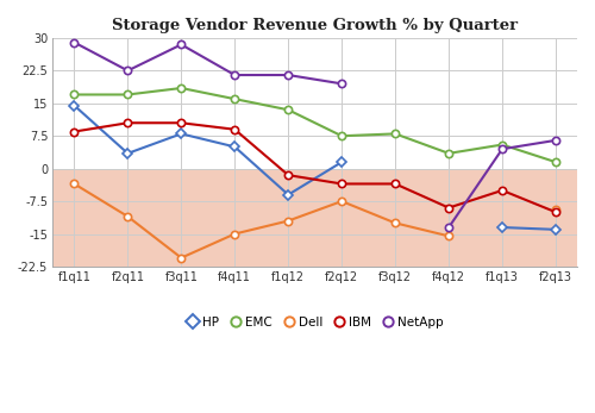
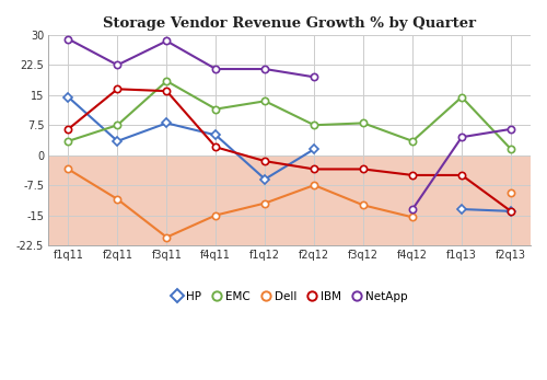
EMC/f1q11: 17.0 -> 3.5
IBM/f1q11: 8.5 -> 6.5
EMC/f2q11: 17.0 -> 7.5
IBM/f2q11: 10.5 -> 16.5
IBM/f3q11: 10.5 -> 16.0
EMC/f4q11: 16.0 -> 11.5
IBM/f4q11: 9.0 -> 2.0
IBM/f4q12: -9.0 -> -5.0
EMC/f1q13: 5.5 -> 14.5
IBM/f2q13: -10.0 -> -14.0
